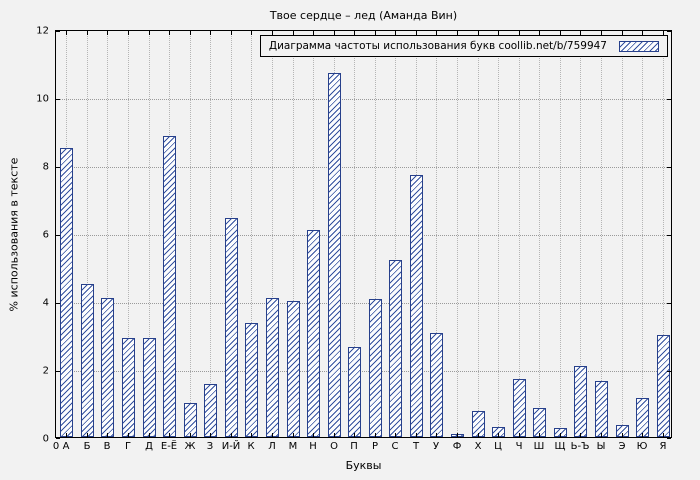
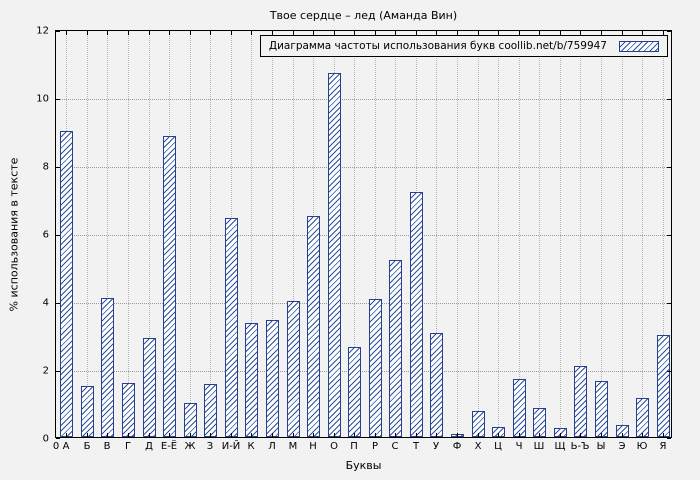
А: 8.5 -> 9.0
Б: 4.5 -> 1.5
Г: 2.9 -> 1.6
Л: 4.1 -> 3.5
Н: 6.1 -> 6.5
Т: 7.7 -> 7.2
